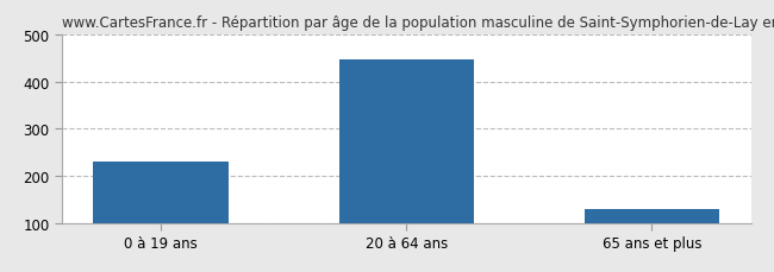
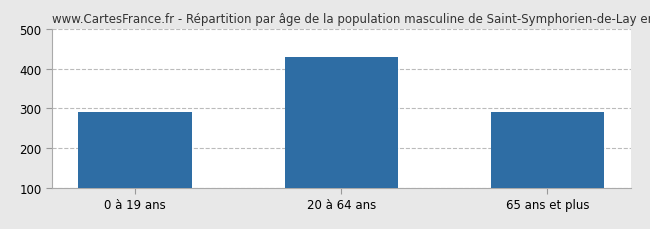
0 à 19 ans: 230 -> 290
20 à 64 ans: 447 -> 430
65 ans et plus: 130 -> 290
